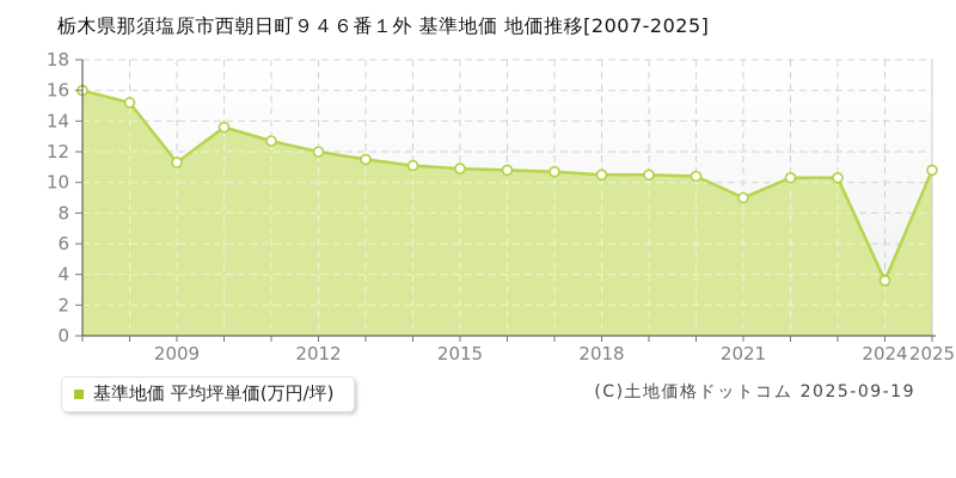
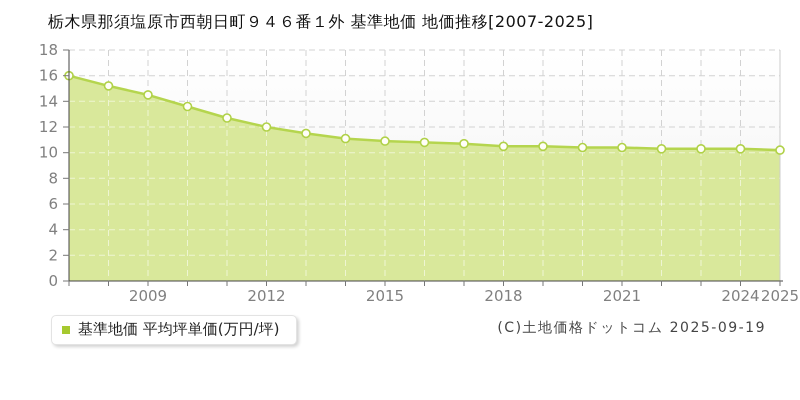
2009: 11.3 -> 14.5
2021: 9.0 -> 10.4
2024: 3.6 -> 10.3
2025: 10.8 -> 10.2
